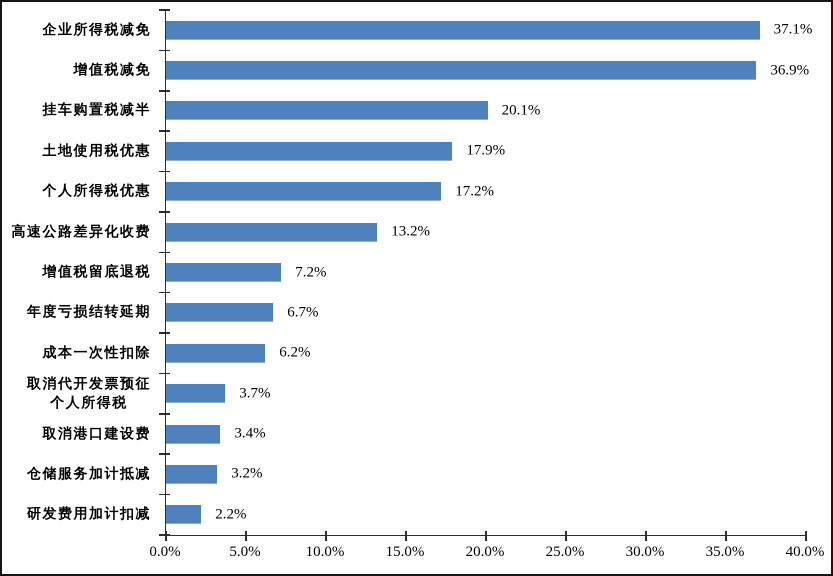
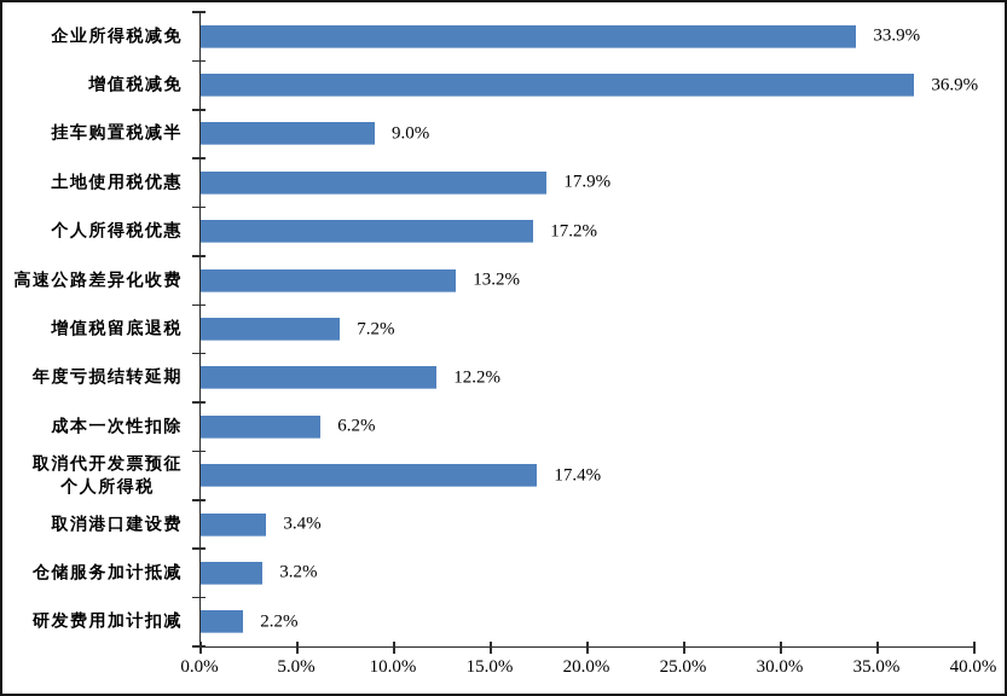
企业所得税减免: 37.1% -> 33.9%
挂车购置税减半: 20.1% -> 9.0%
年度亏损结转延期: 6.7% -> 12.2%
取消代开发票预征 个人所得税: 3.7% -> 17.4%
